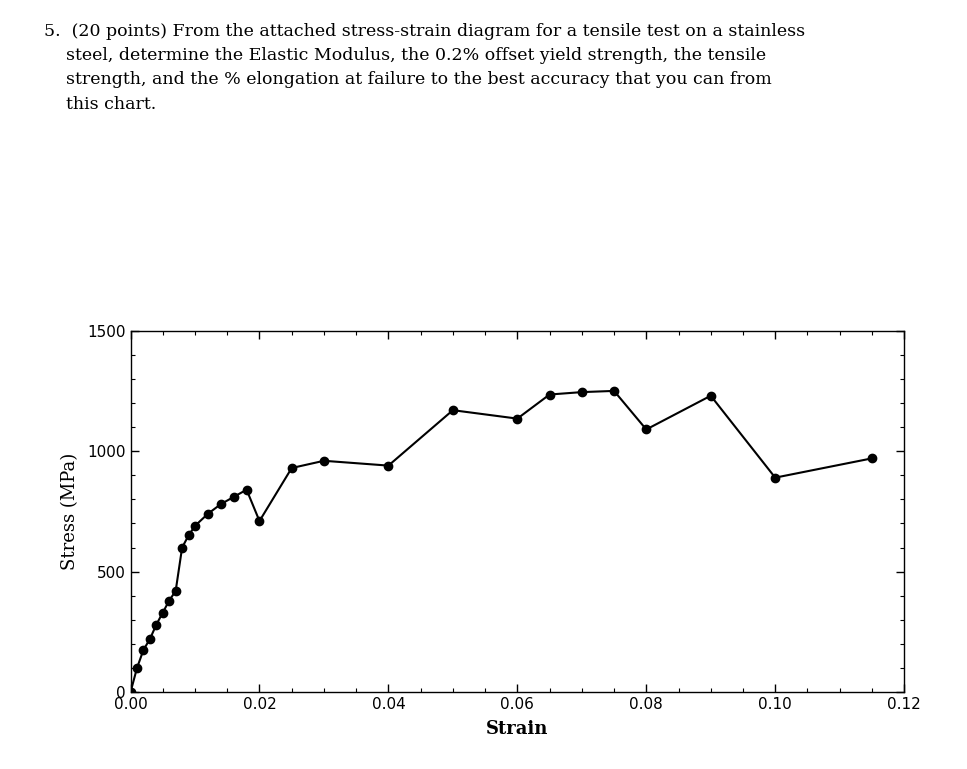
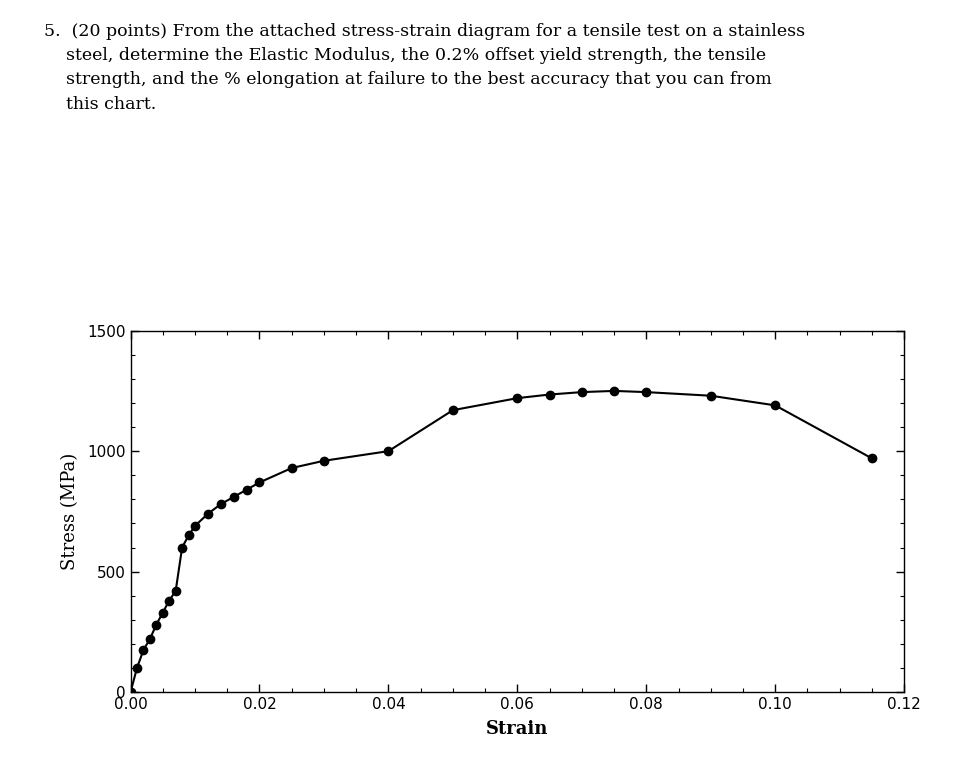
0.02: 710 -> 870
0.04: 940 -> 1000
0.06: 1135 -> 1220
0.08: 1090 -> 1245
0.10: 890 -> 1190
